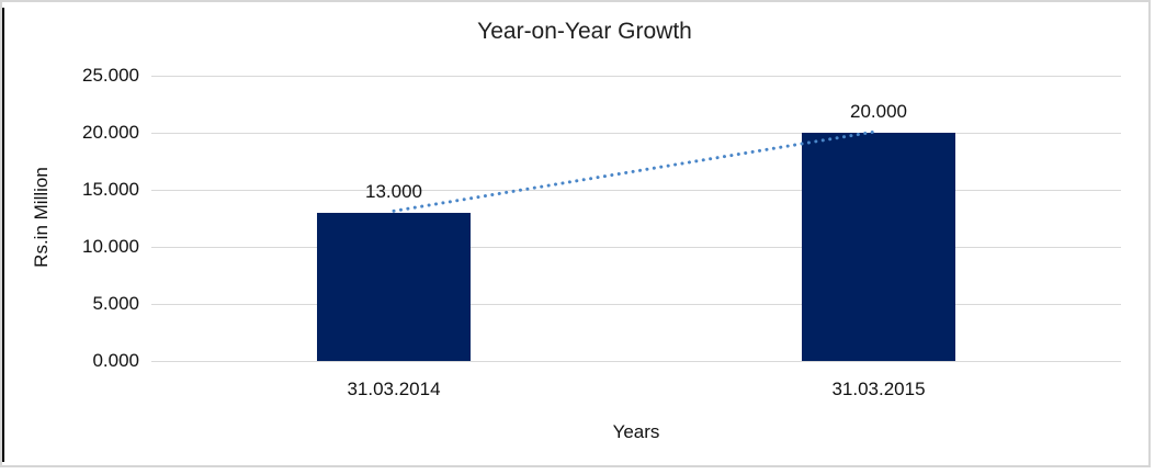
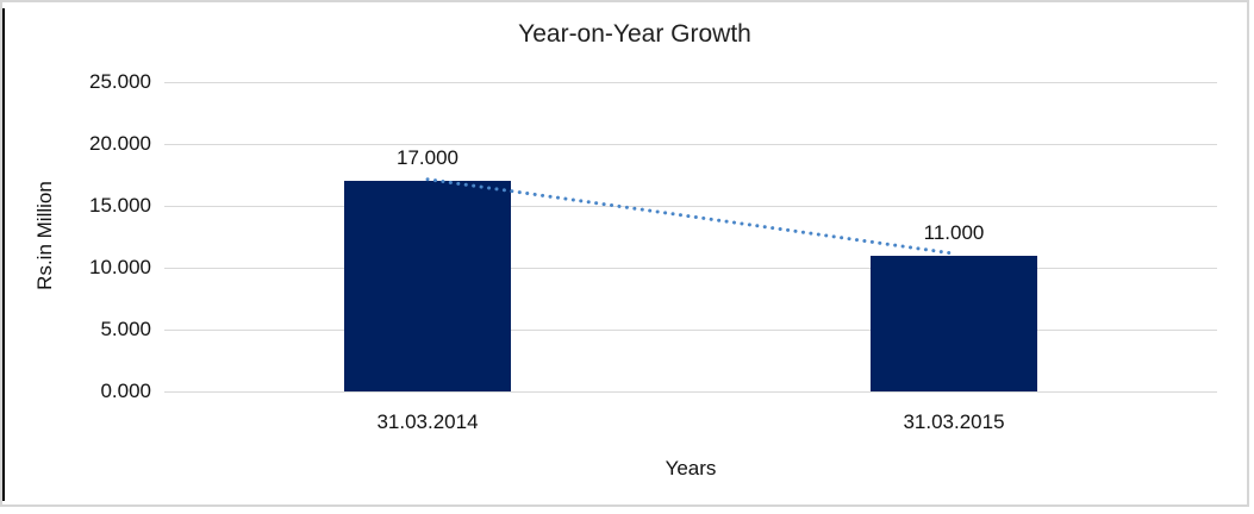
31.03.2014: 13.000 -> 17.000
31.03.2015: 20.000 -> 11.000
